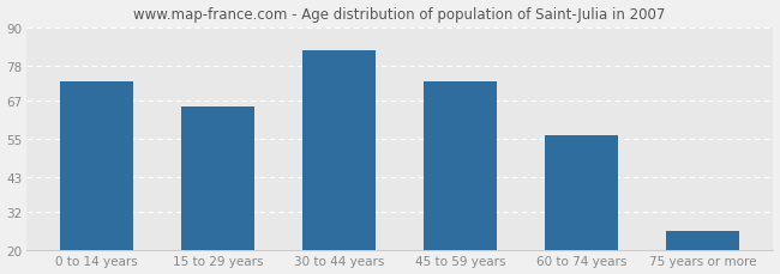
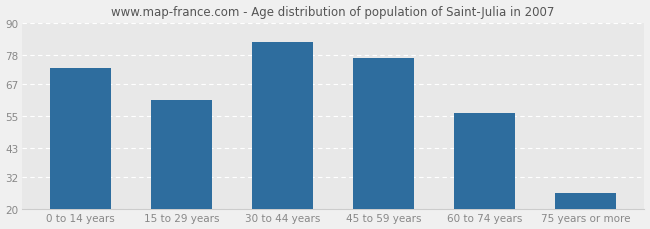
15 to 29 years: 65 -> 61
45 to 59 years: 73 -> 77
